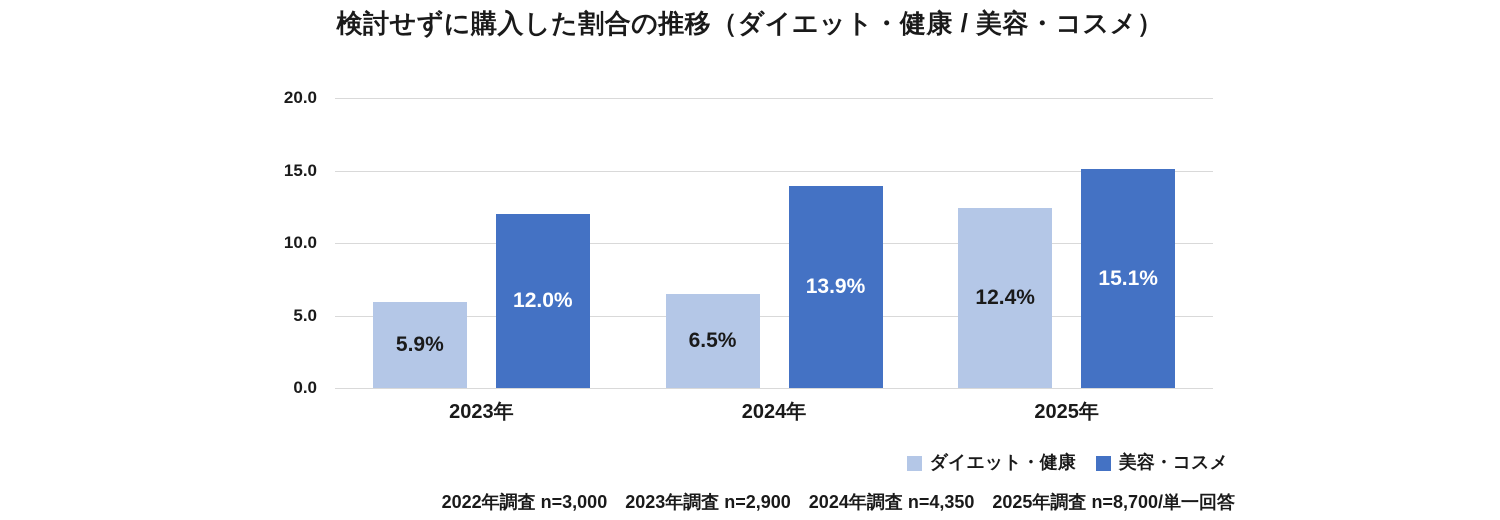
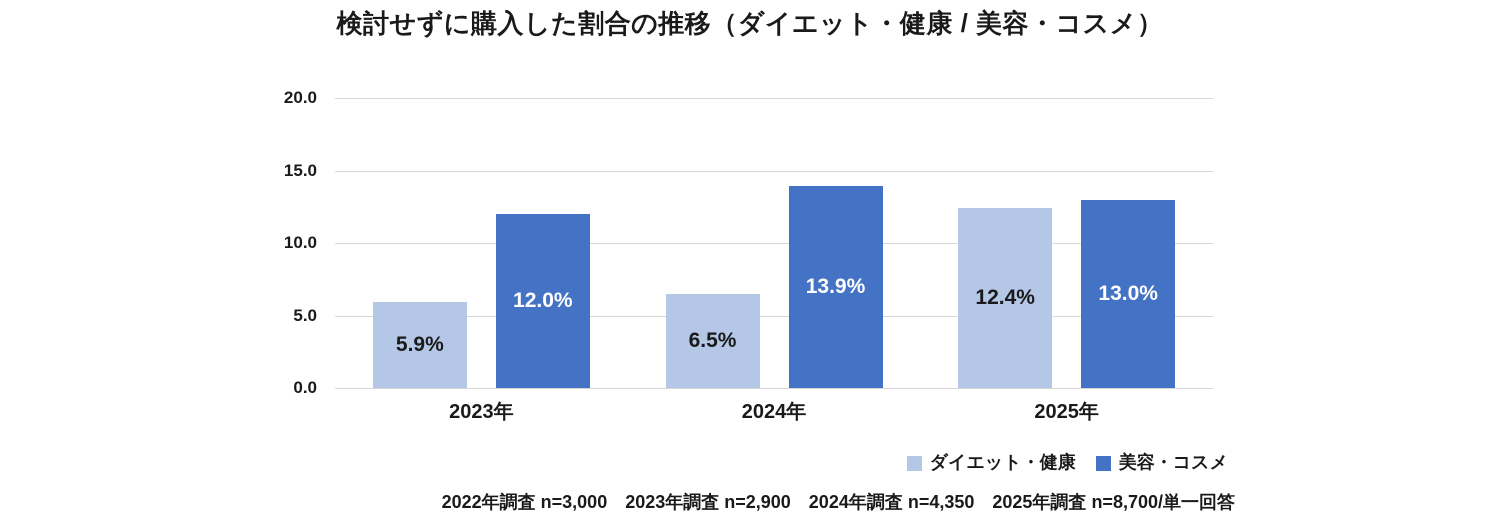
美容・コスメ/2025年: 15.1% -> 13.0%
